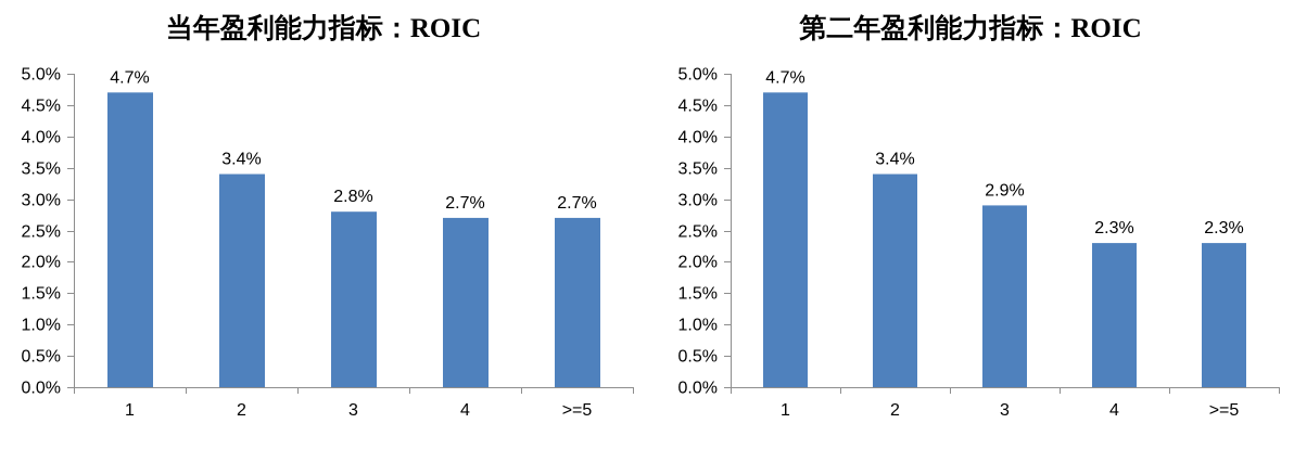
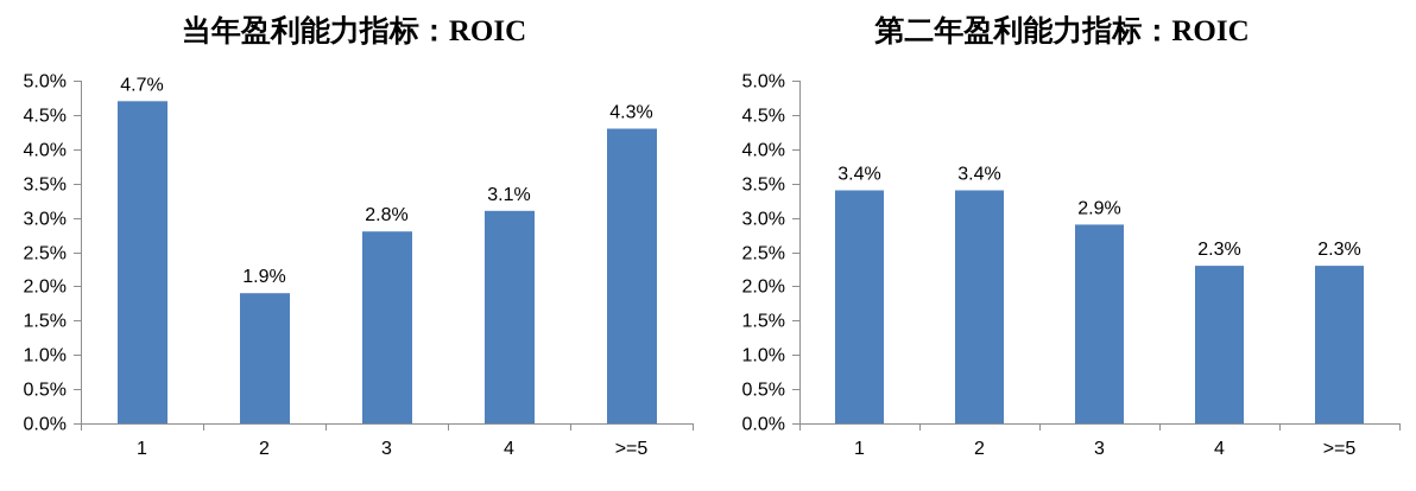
当年盈利能力指标：ROIC/2: 3.4% -> 1.9%
当年盈利能力指标：ROIC/4: 2.7% -> 3.1%
当年盈利能力指标：ROIC/>=5: 2.7% -> 4.3%
第二年盈利能力指标：ROIC/1: 4.7% -> 3.4%
